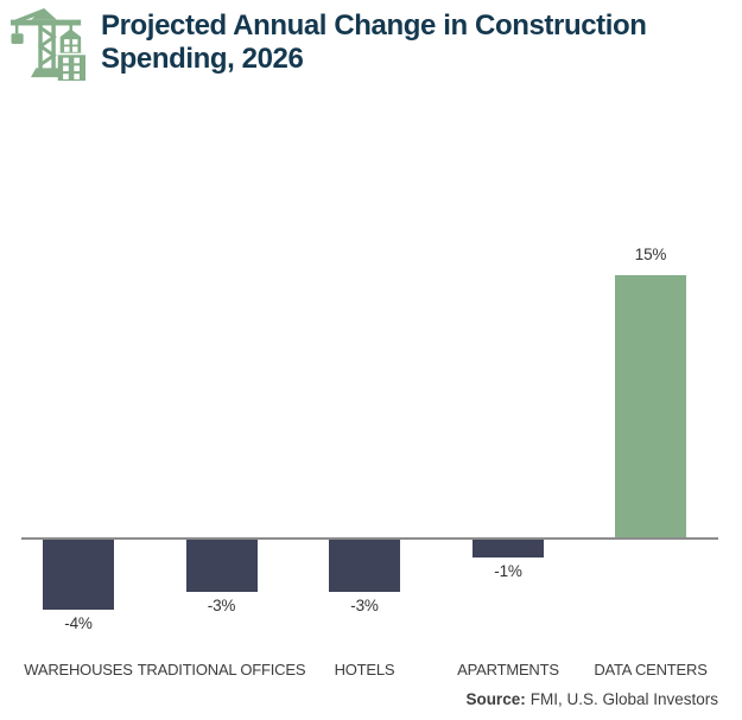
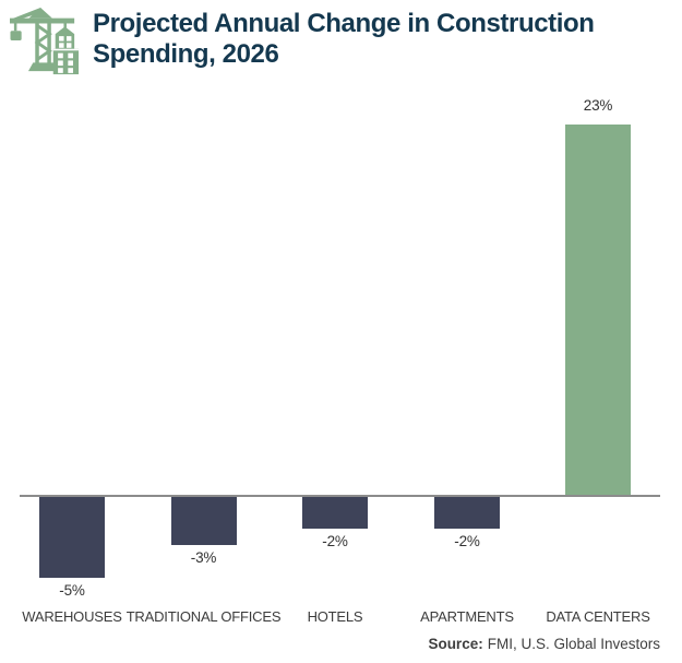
WAREHOUSES: -4% -> -5%
HOTELS: -3% -> -2%
APARTMENTS: -1% -> -2%
DATA CENTERS: 15% -> 23%
